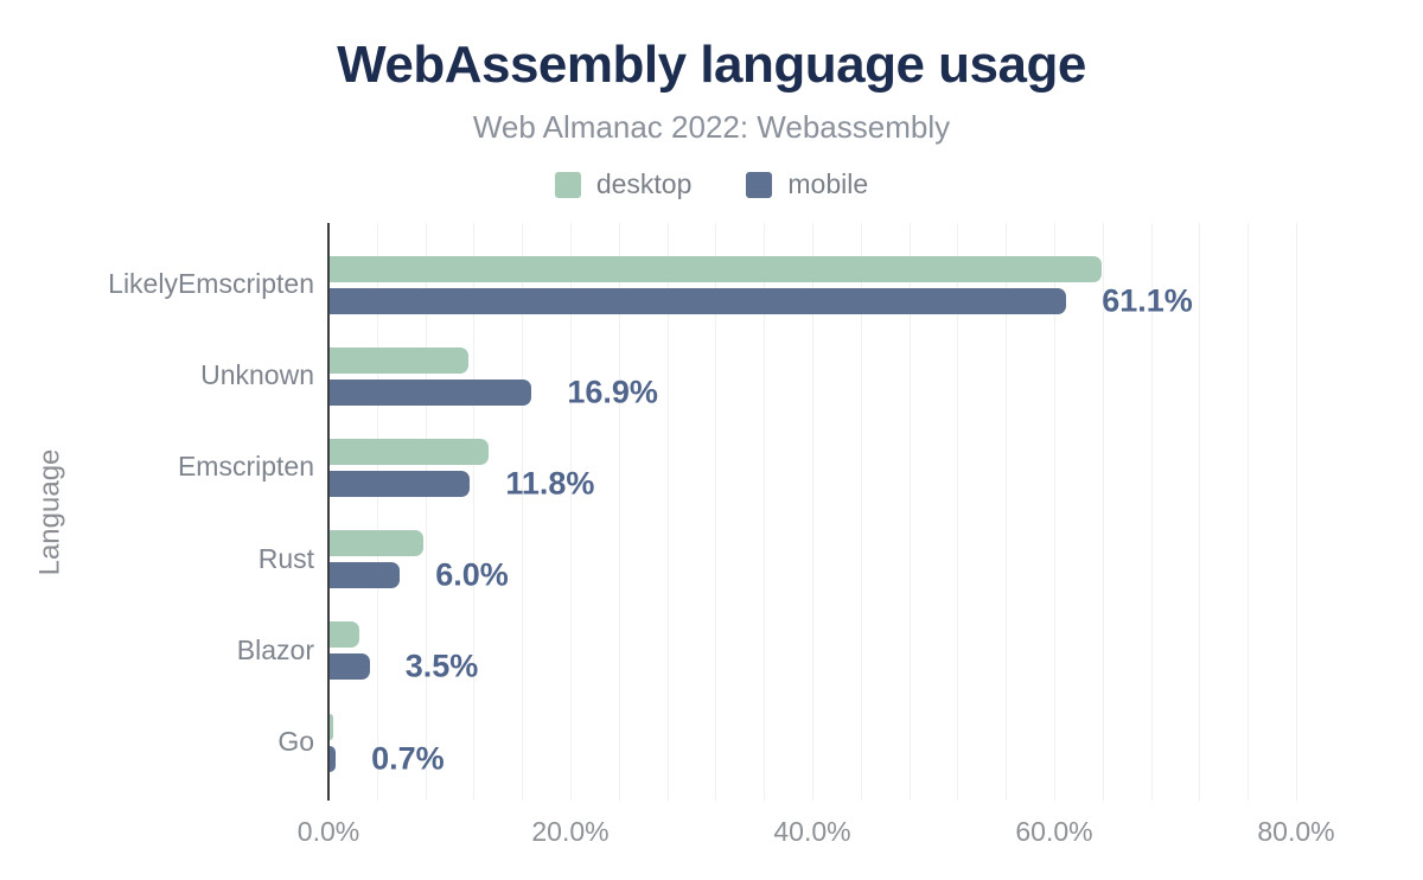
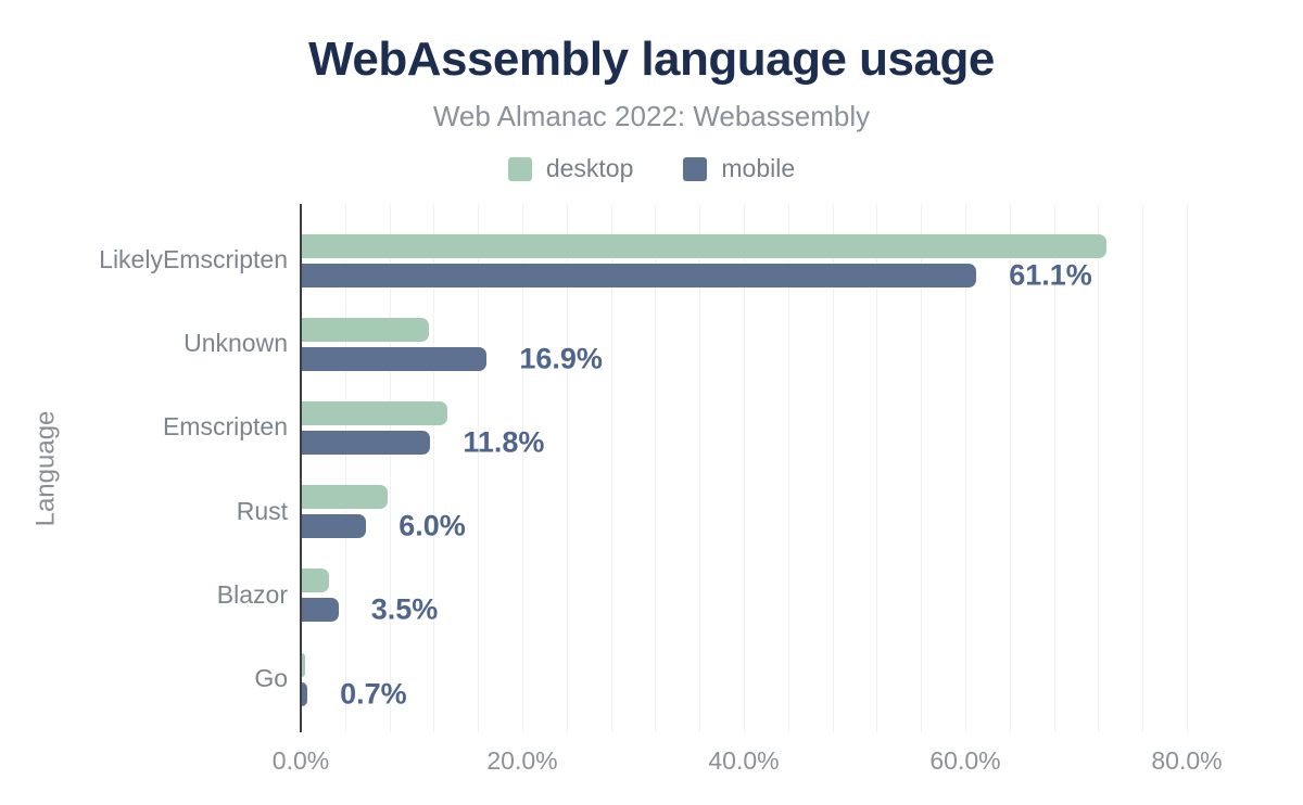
desktop/LikelyEmscripten: 64.0% -> 72.8%
